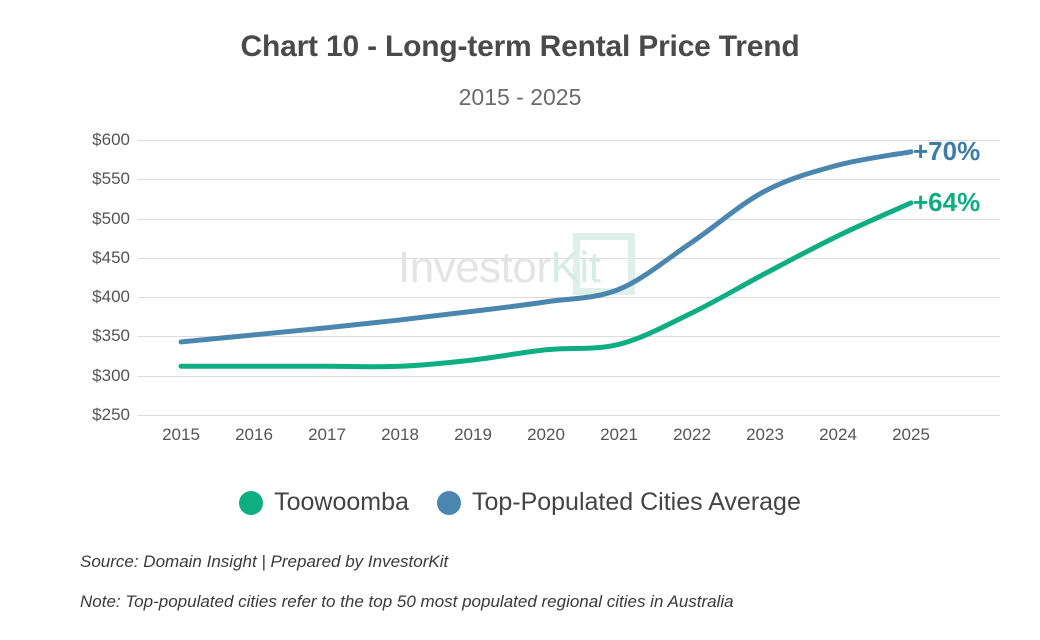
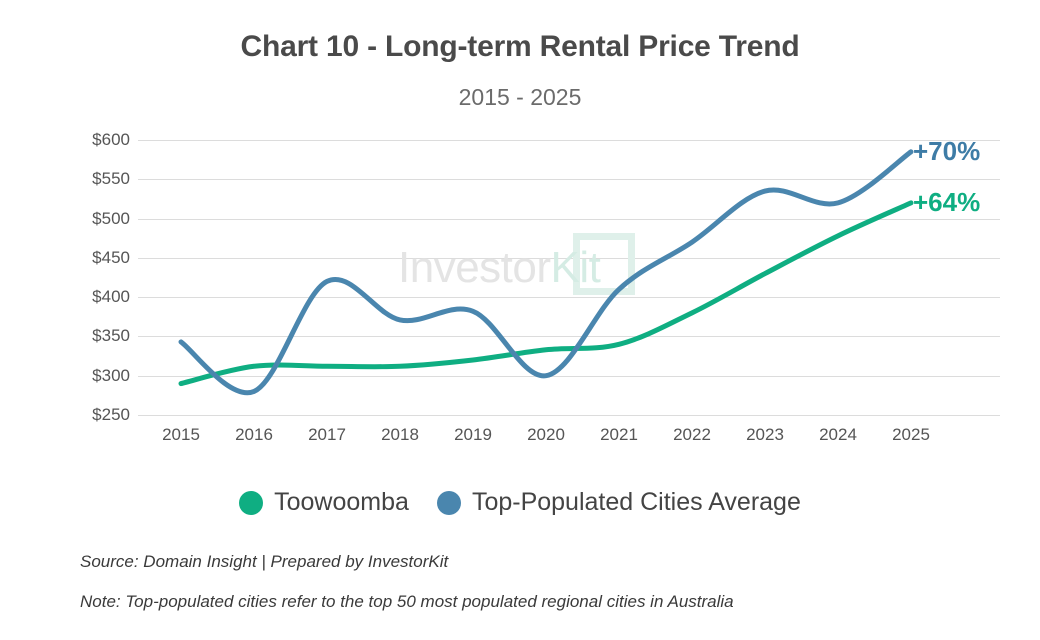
Toowoomba/2015: $310 -> $290
Top-Populated Cities Average/2016: $350 -> $280
Top-Populated Cities Average/2017: $360 -> $420
Top-Populated Cities Average/2020: $390 -> $300
Top-Populated Cities Average/2024: $570 -> $520
